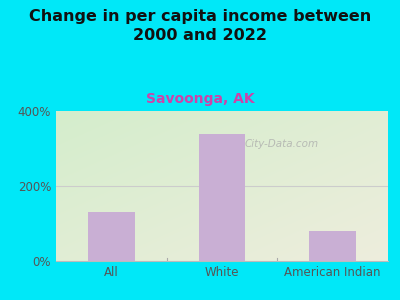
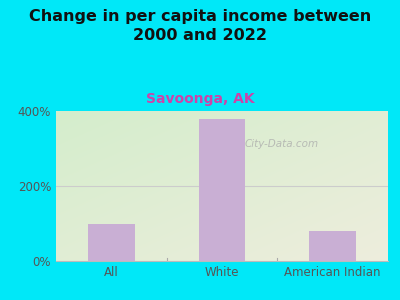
All: 130% -> 100%
White: 340% -> 380%
